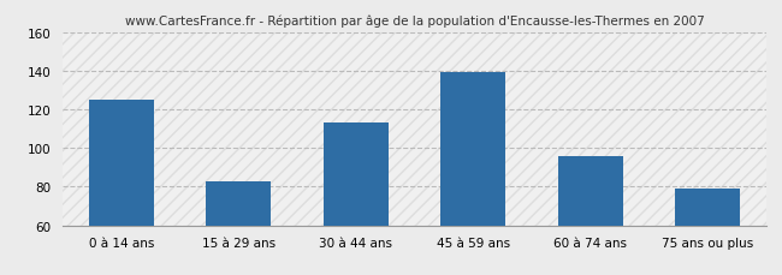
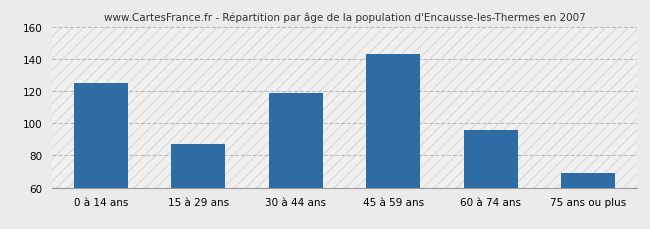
15 à 29 ans: 83 -> 87
30 à 44 ans: 113 -> 119
45 à 59 ans: 139 -> 143
75 ans ou plus: 79 -> 69
